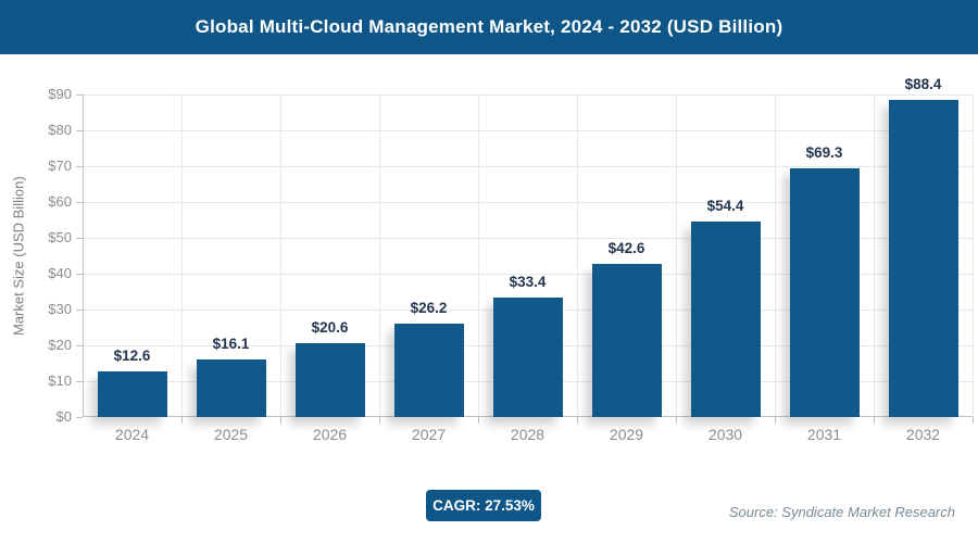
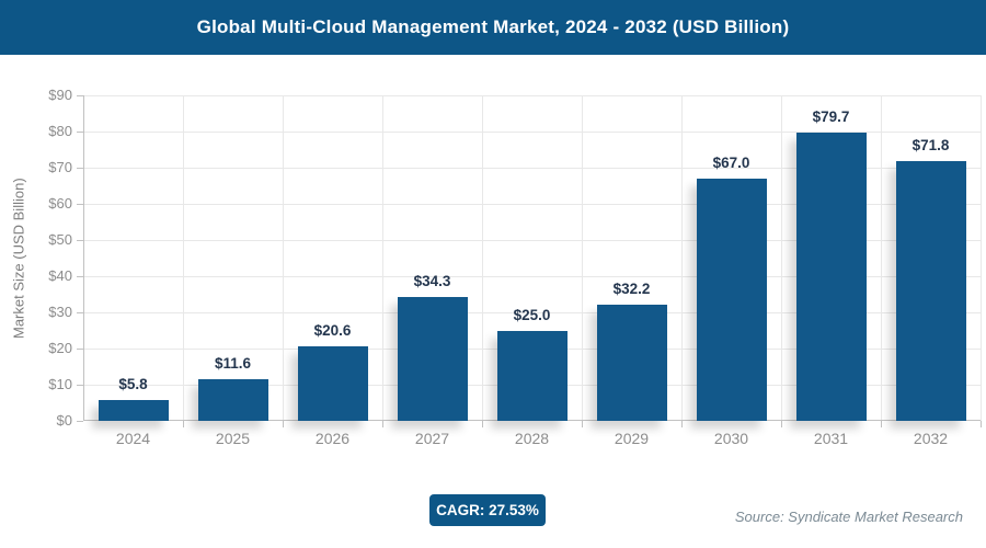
2024: $12.6 -> $5.8
2025: $16.1 -> $11.6
2027: $26.2 -> $34.3
2028: $33.4 -> $25.0
2029: $42.6 -> $32.2
2030: $54.4 -> $67.0
2031: $69.3 -> $79.7
2032: $88.4 -> $71.8
